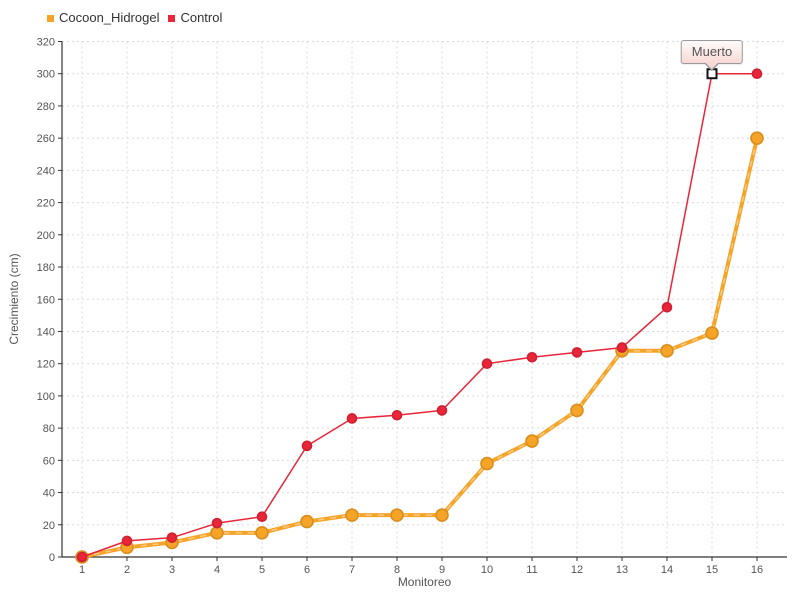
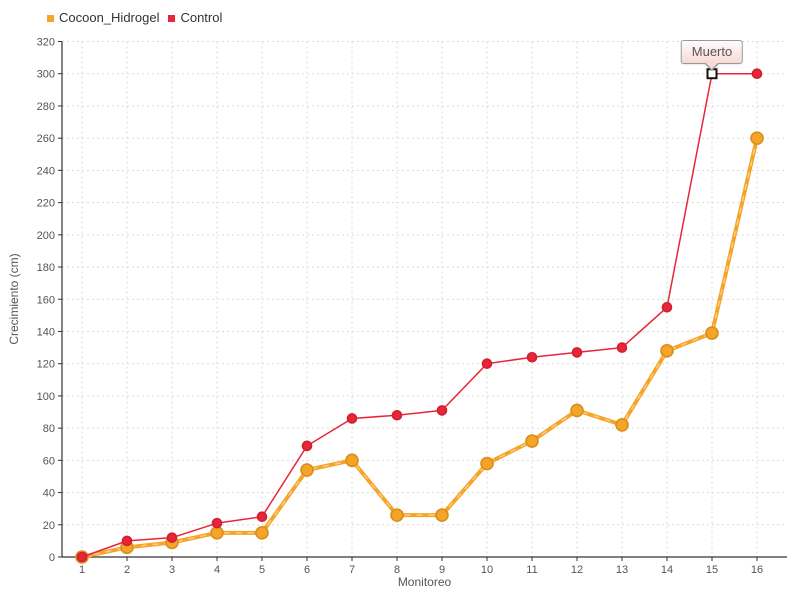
Cocoon_Hidrogel/6: 22 -> 54
Cocoon_Hidrogel/7: 26 -> 60
Cocoon_Hidrogel/13: 128 -> 82
